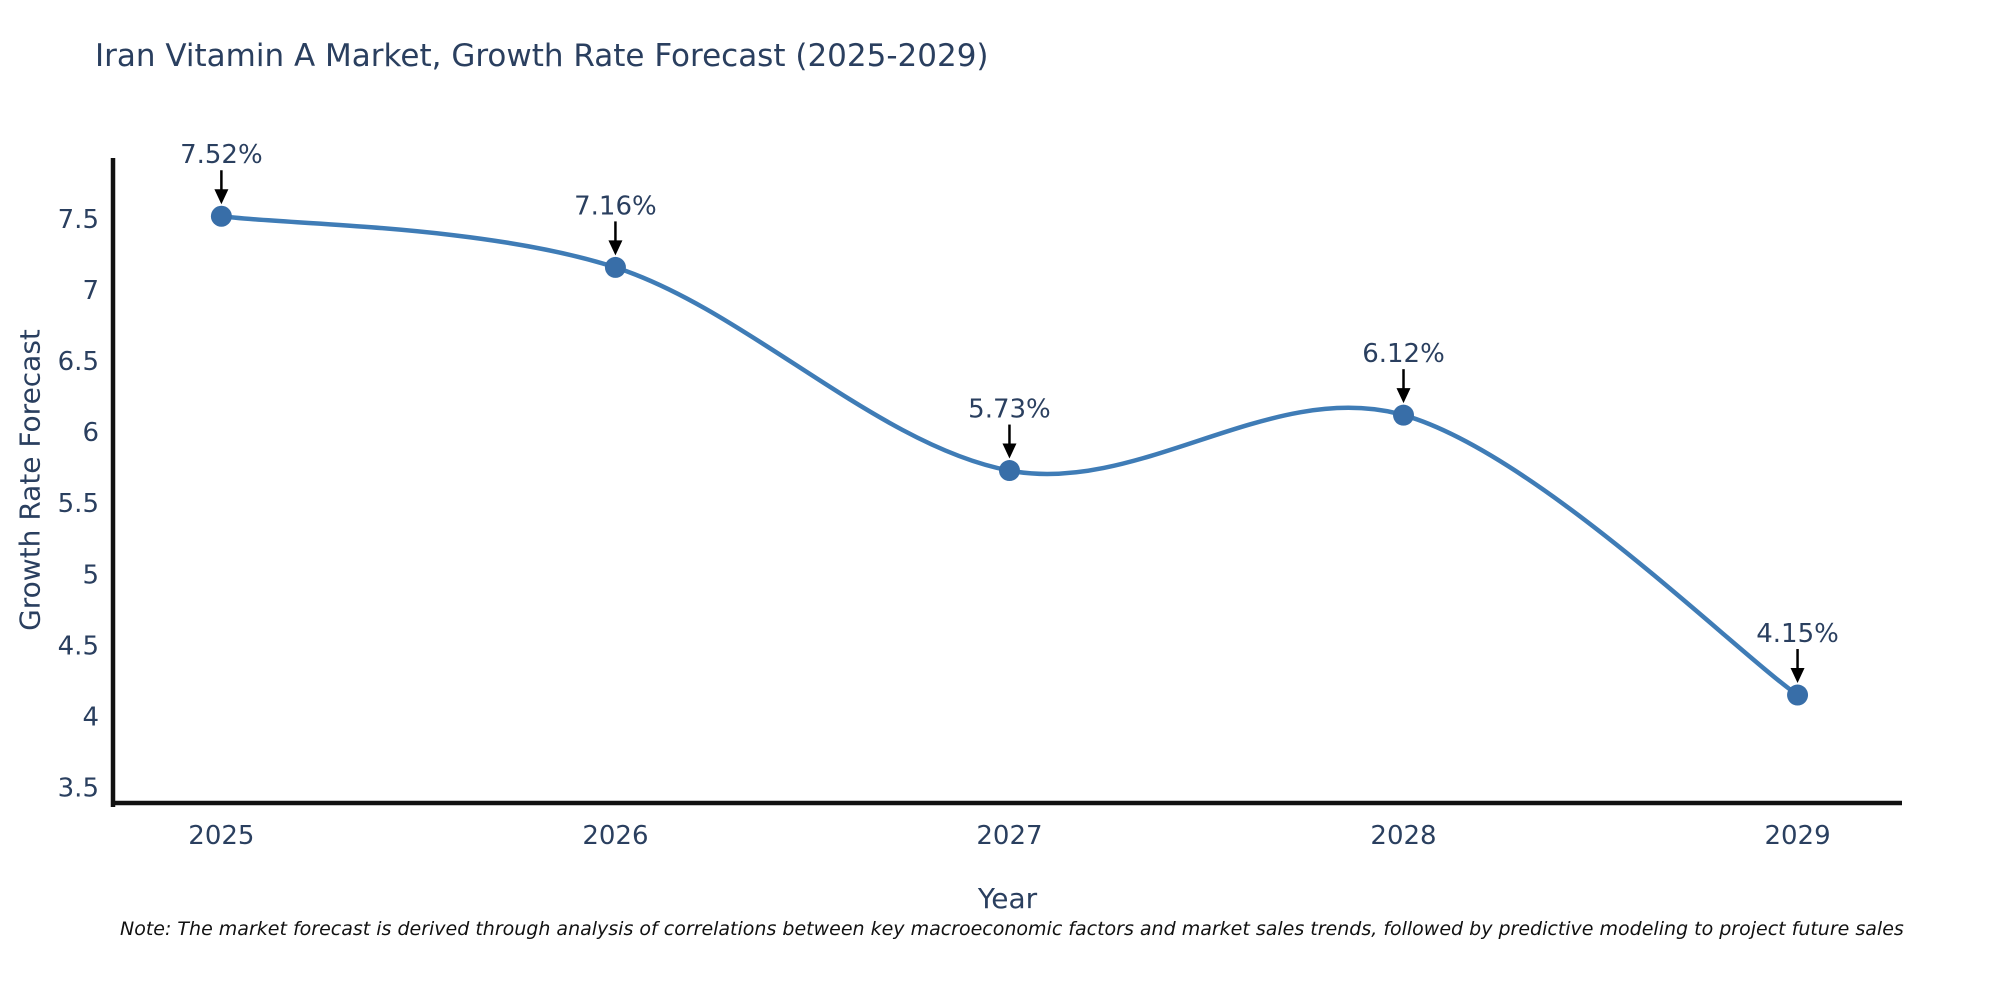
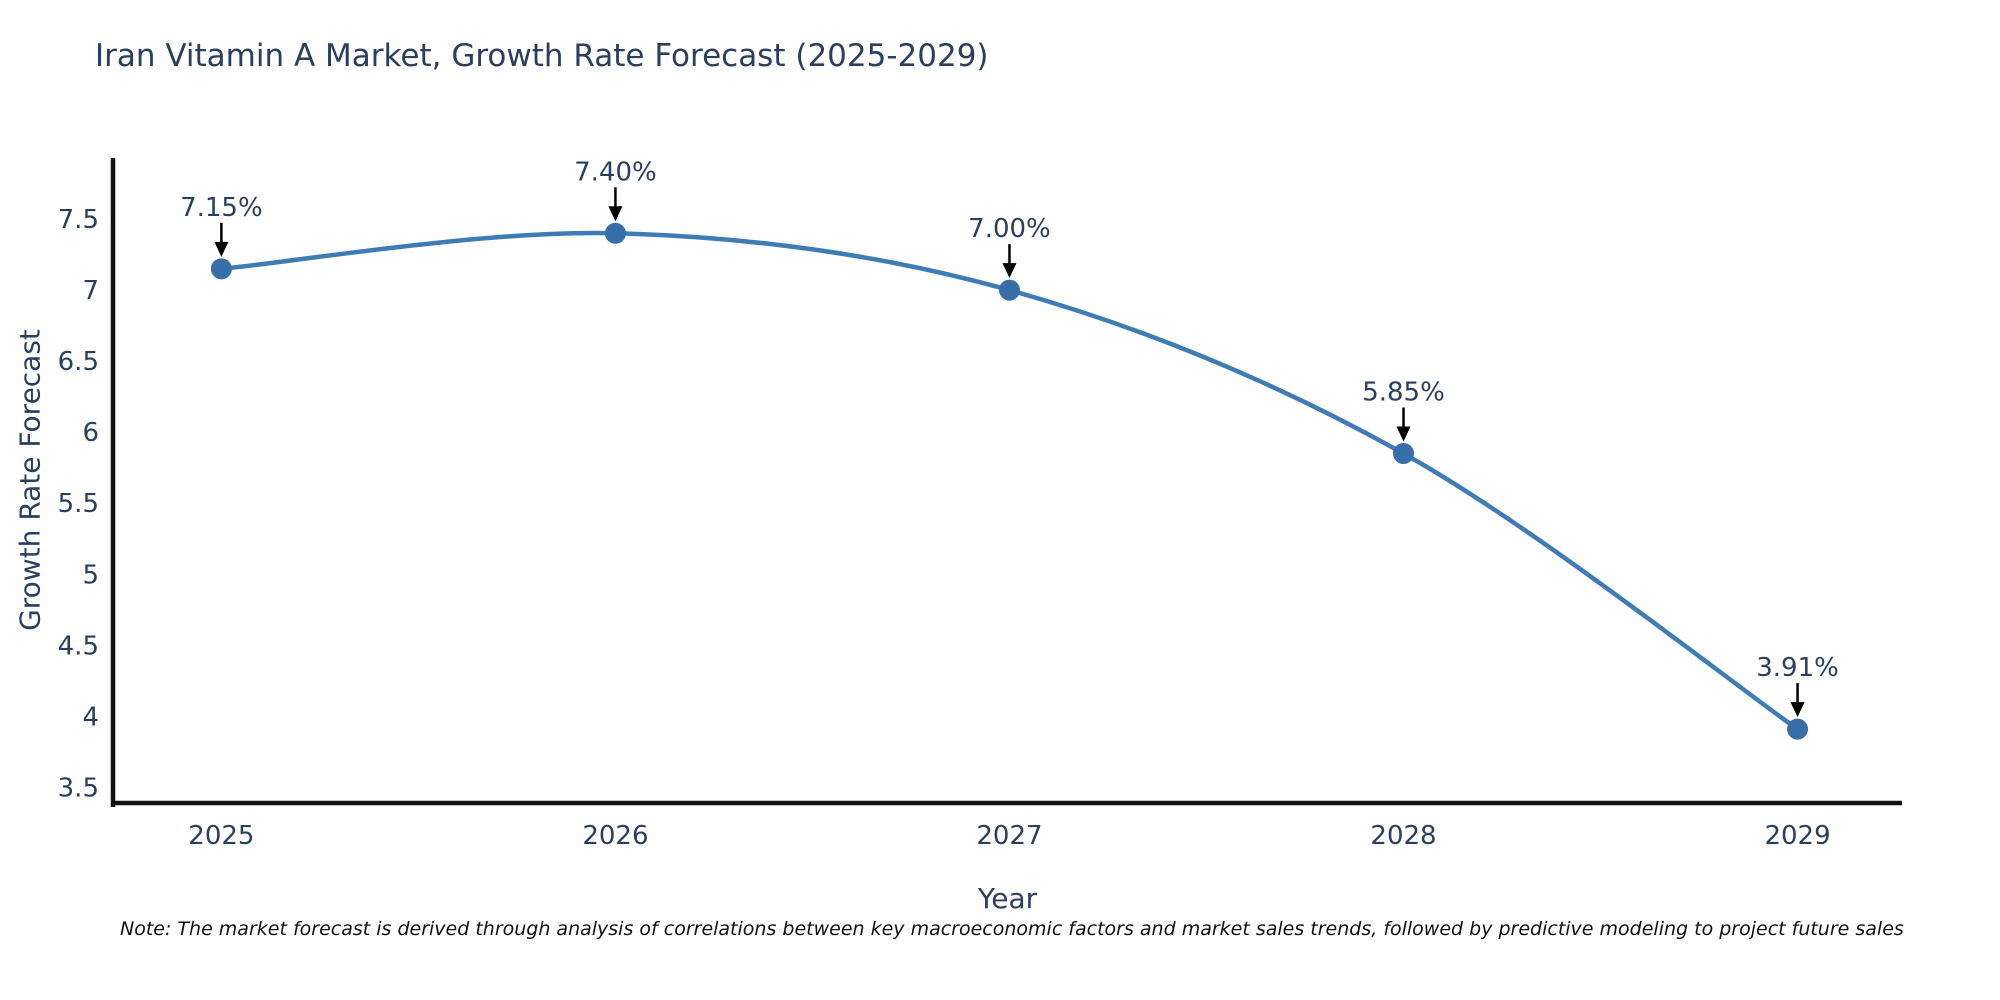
2025: 7.52% -> 7.15%
2026: 7.16% -> 7.40%
2027: 5.73% -> 7.00%
2028: 6.12% -> 5.85%
2029: 4.15% -> 3.91%
